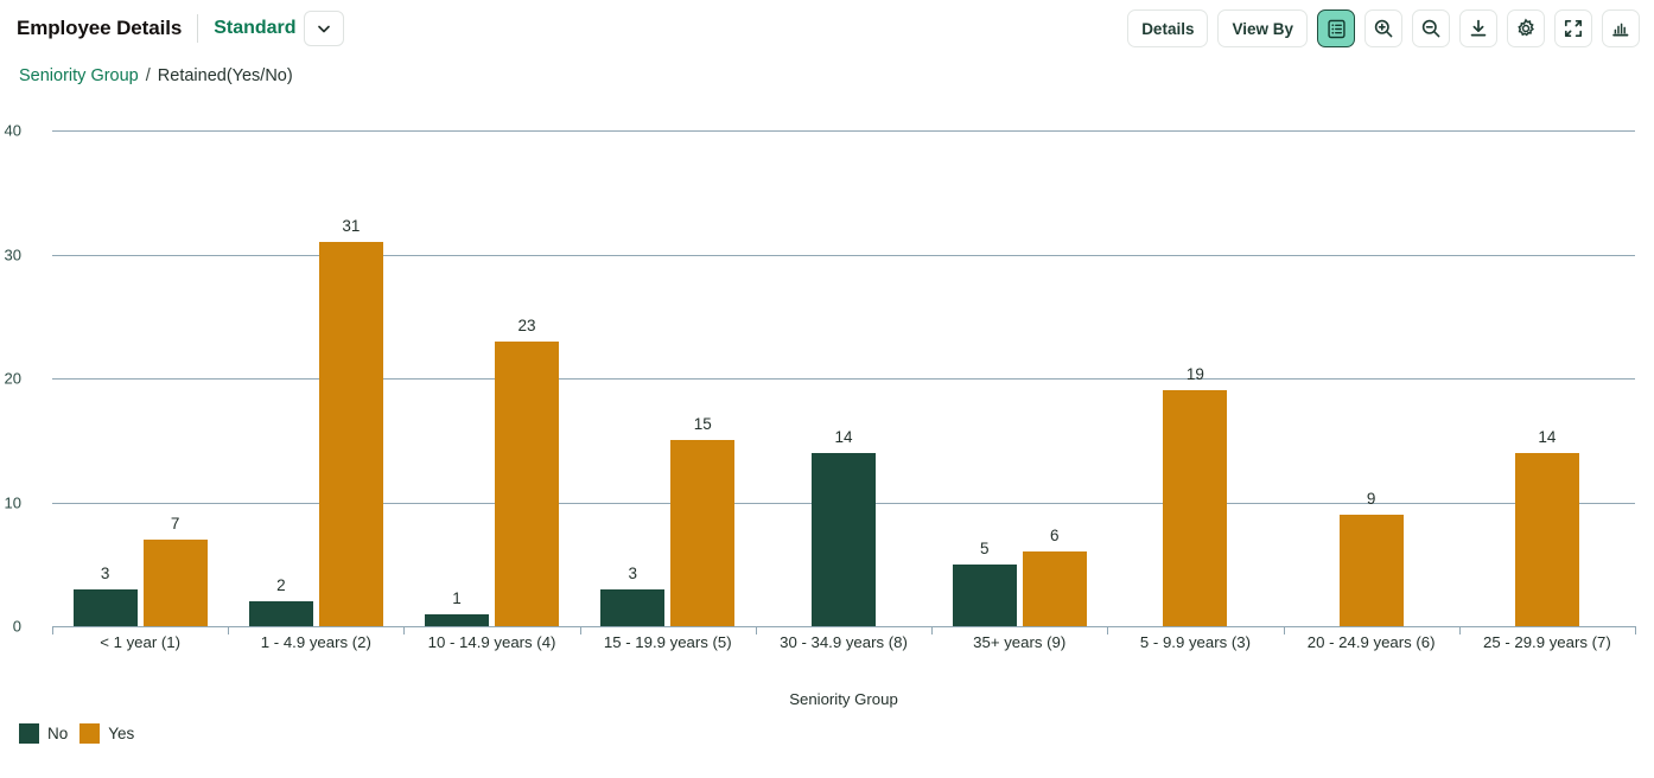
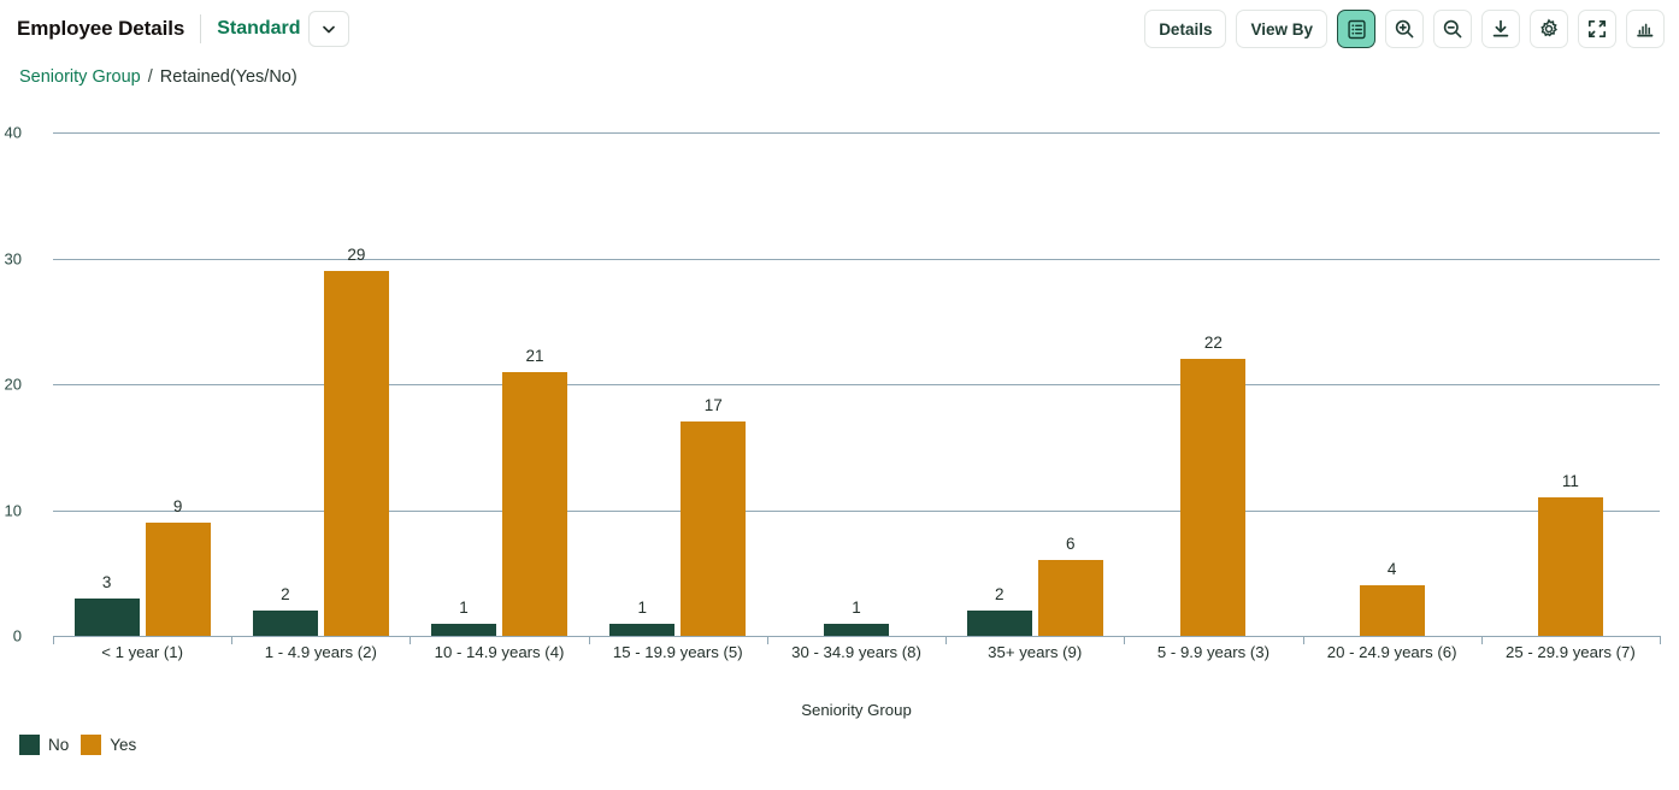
Yes/< 1 year (1): 7 -> 9
Yes/1 - 4.9 years (2): 31 -> 29
Yes/10 - 14.9 years (4): 23 -> 21
No/15 - 19.9 years (5): 3 -> 1
Yes/15 - 19.9 years (5): 15 -> 17
No/30 - 34.9 years (8): 14 -> 1
No/35+ years (9): 5 -> 2
Yes/5 - 9.9 years (3): 19 -> 22
Yes/20 - 24.9 years (6): 9 -> 4
Yes/25 - 29.9 years (7): 14 -> 11
